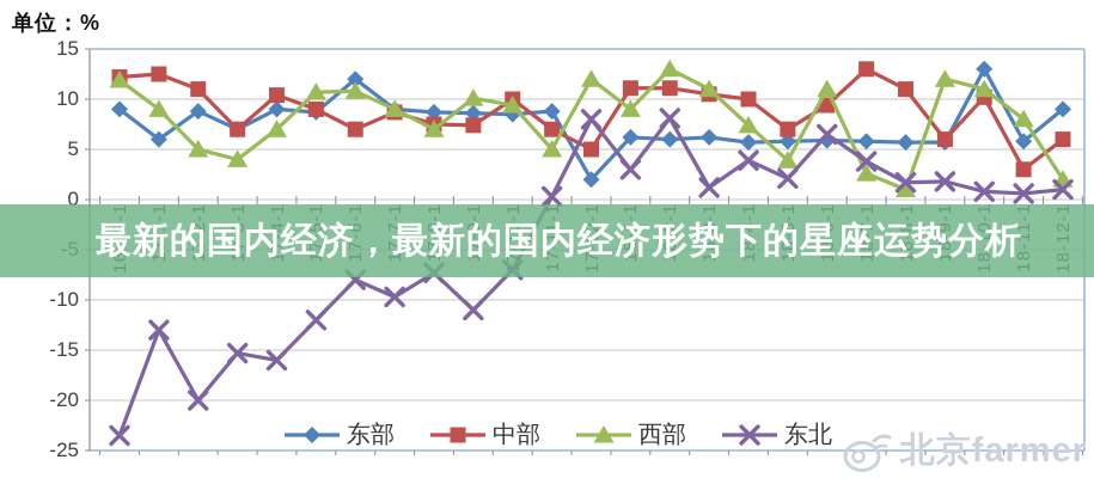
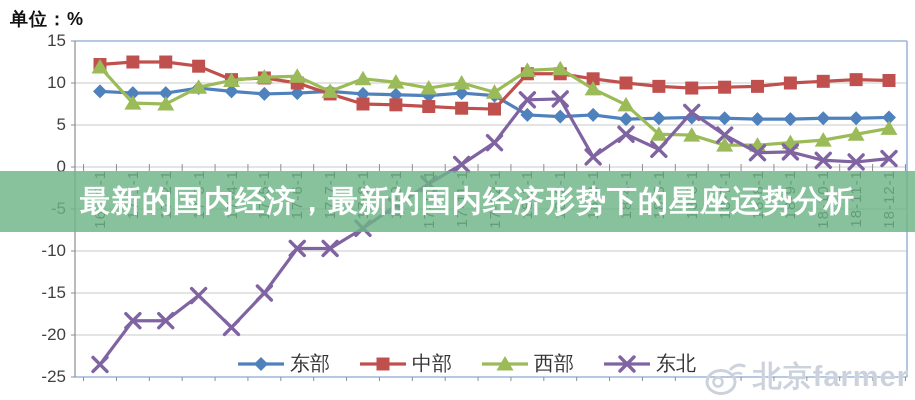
东部/17-1-1: 6 -> 9
西部/17-1-1: 9 -> 8
东北/17-1-1: -13 -> -18
中部/17-2-1: 11 -> 12
西部/17-2-1: 5 -> 8
东北/17-2-1: -20 -> -18
东部/17-3-1: 7 -> 9
中部/17-3-1: 7 -> 12
西部/17-3-1: 4 -> 10
西部/17-4-1: 7 -> 10
东北/17-4-1: -16 -> -19
中部/17-5-1: 9 -> 11
东北/17-5-1: -12 -> -15
东部/17-6-1: 12 -> 9
中部/17-6-1: 7 -> 10
东北/17-6-1: -8 -> -10
西部/17-8-1: 7 -> 10
东北/17-9-1: -11 -> -5
中部/17-10-1: 10 -> 7
东北/17-10-1: -7 -> -2
西部/17-11-1: 5 -> 10
东部/17-12-1: 2 -> 8
中部/17-12-1: 5 -> 7
西部/17-12-1: 12 -> 9
东北/17-12-1: 8 -> 3
西部/18-1-1: 9 -> 12
东北/18-1-1: 3 -> 8
西部/18-2-1: 13 -> 12
西部/18-3-1: 11 -> 9
中部/18-5-1: 7 -> 10
西部/18-6-1: 11 -> 4
中部/18-7-1: 13 -> 10
中部/18-8-1: 11 -> 10
西部/18-8-1: 1 -> 3
中部/18-9-1: 6 -> 10
西部/18-9-1: 12 -> 3
东部/18-10-1: 13 -> 6
西部/18-10-1: 11 -> 3
中部/18-11-1: 3 -> 10
西部/18-11-1: 8 -> 4
东部/18-12-1: 9 -> 6
中部/18-12-1: 6 -> 10
西部/18-12-1: 2 -> 5
